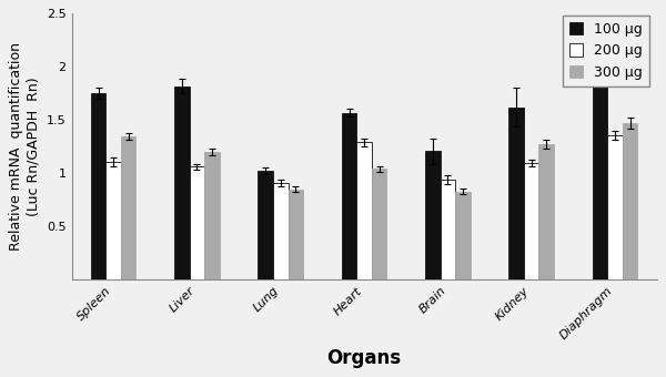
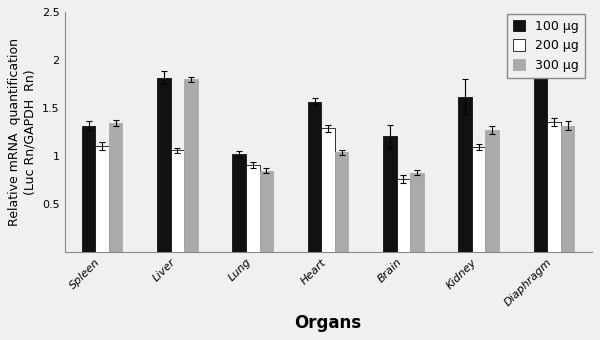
100 μg/Spleen: 1.75 -> 1.32
300 μg/Liver: 1.20 -> 1.80
200 μg/Brain: 0.94 -> 0.76
300 μg/Diaphragm: 1.47 -> 1.32
